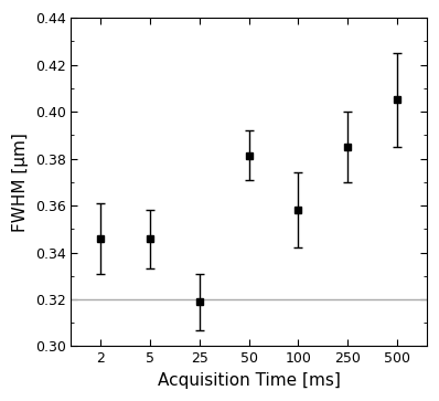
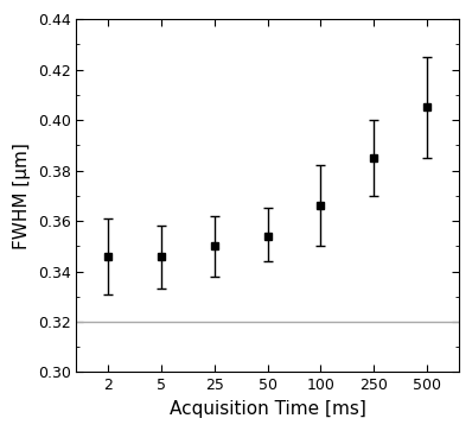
25: 0.319 -> 0.350
50: 0.381 -> 0.354
100: 0.358 -> 0.366
